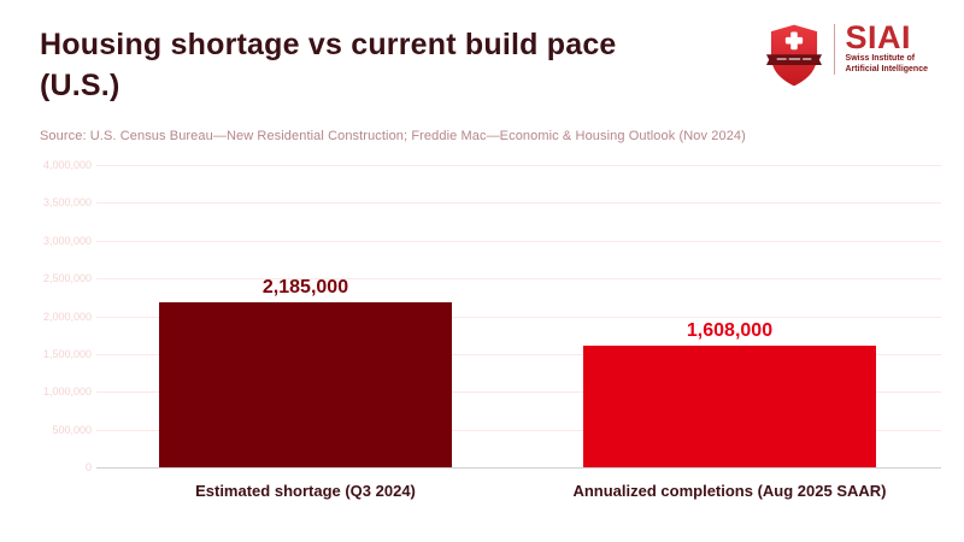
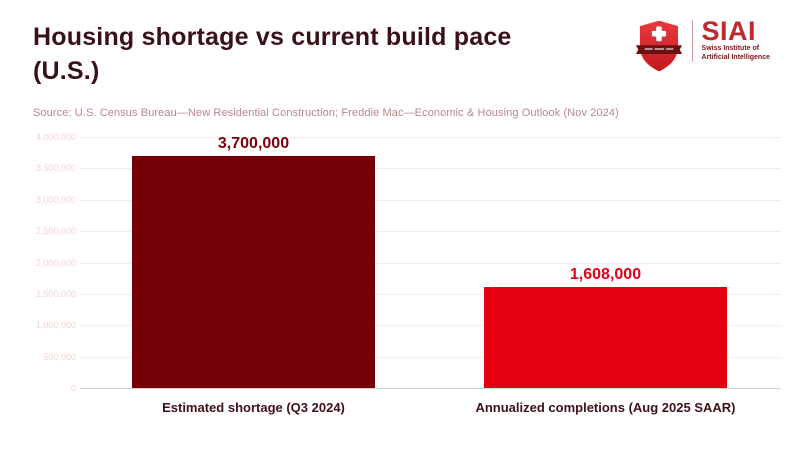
Estimated shortage (Q3 2024): 2,185,000 -> 3,700,000
